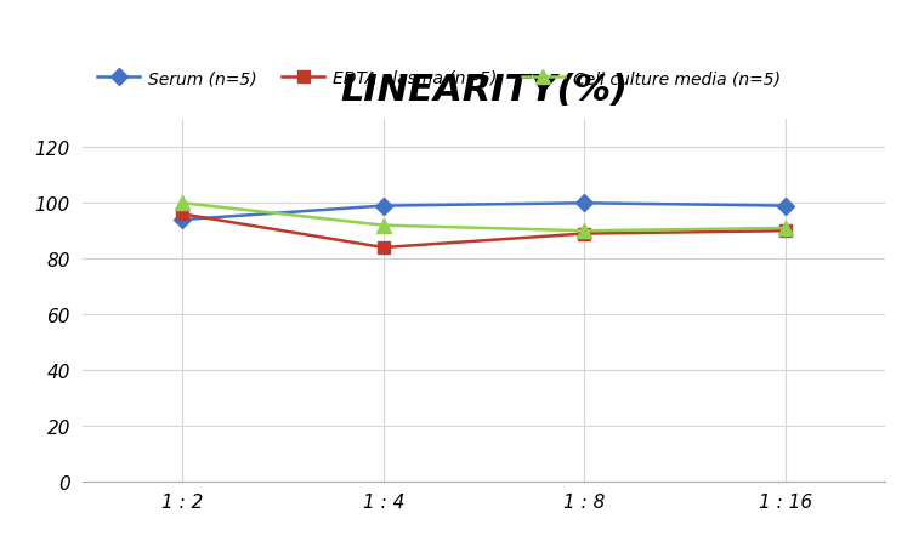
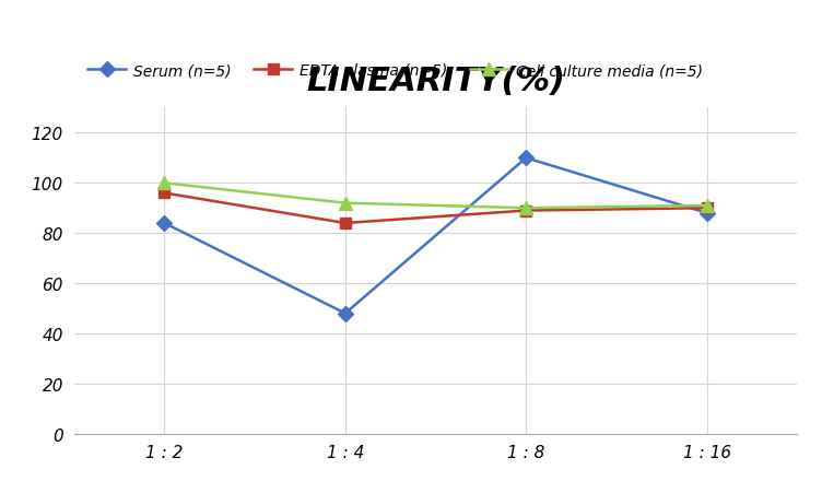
Serum (n=5)/1 : 2: 94 -> 84
Serum (n=5)/1 : 4: 99 -> 48
Serum (n=5)/1 : 8: 100 -> 110
Serum (n=5)/1 : 16: 99 -> 88
